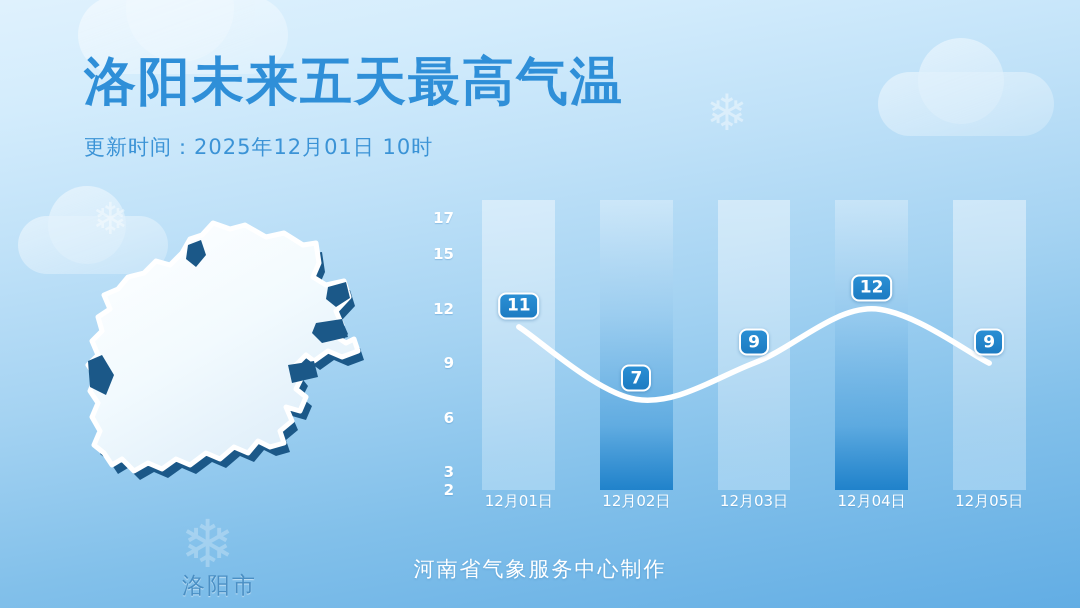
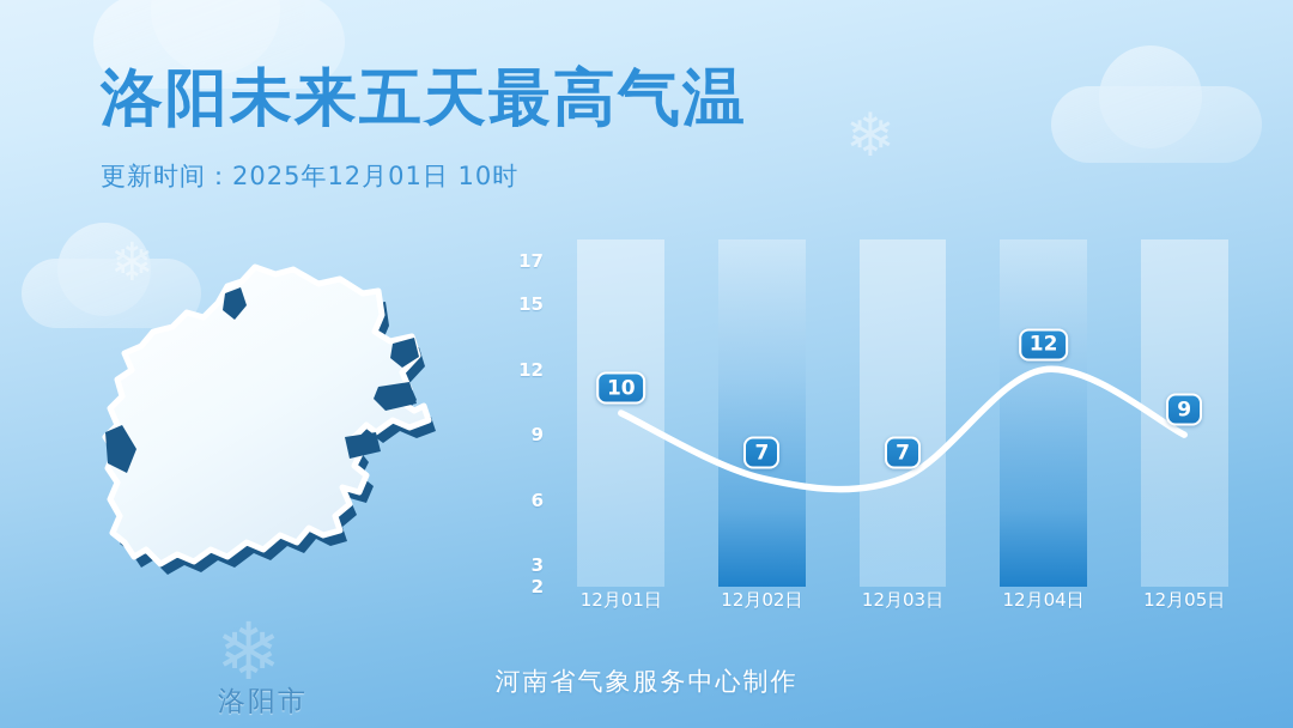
12月01日: 11 -> 10
12月03日: 9 -> 7
